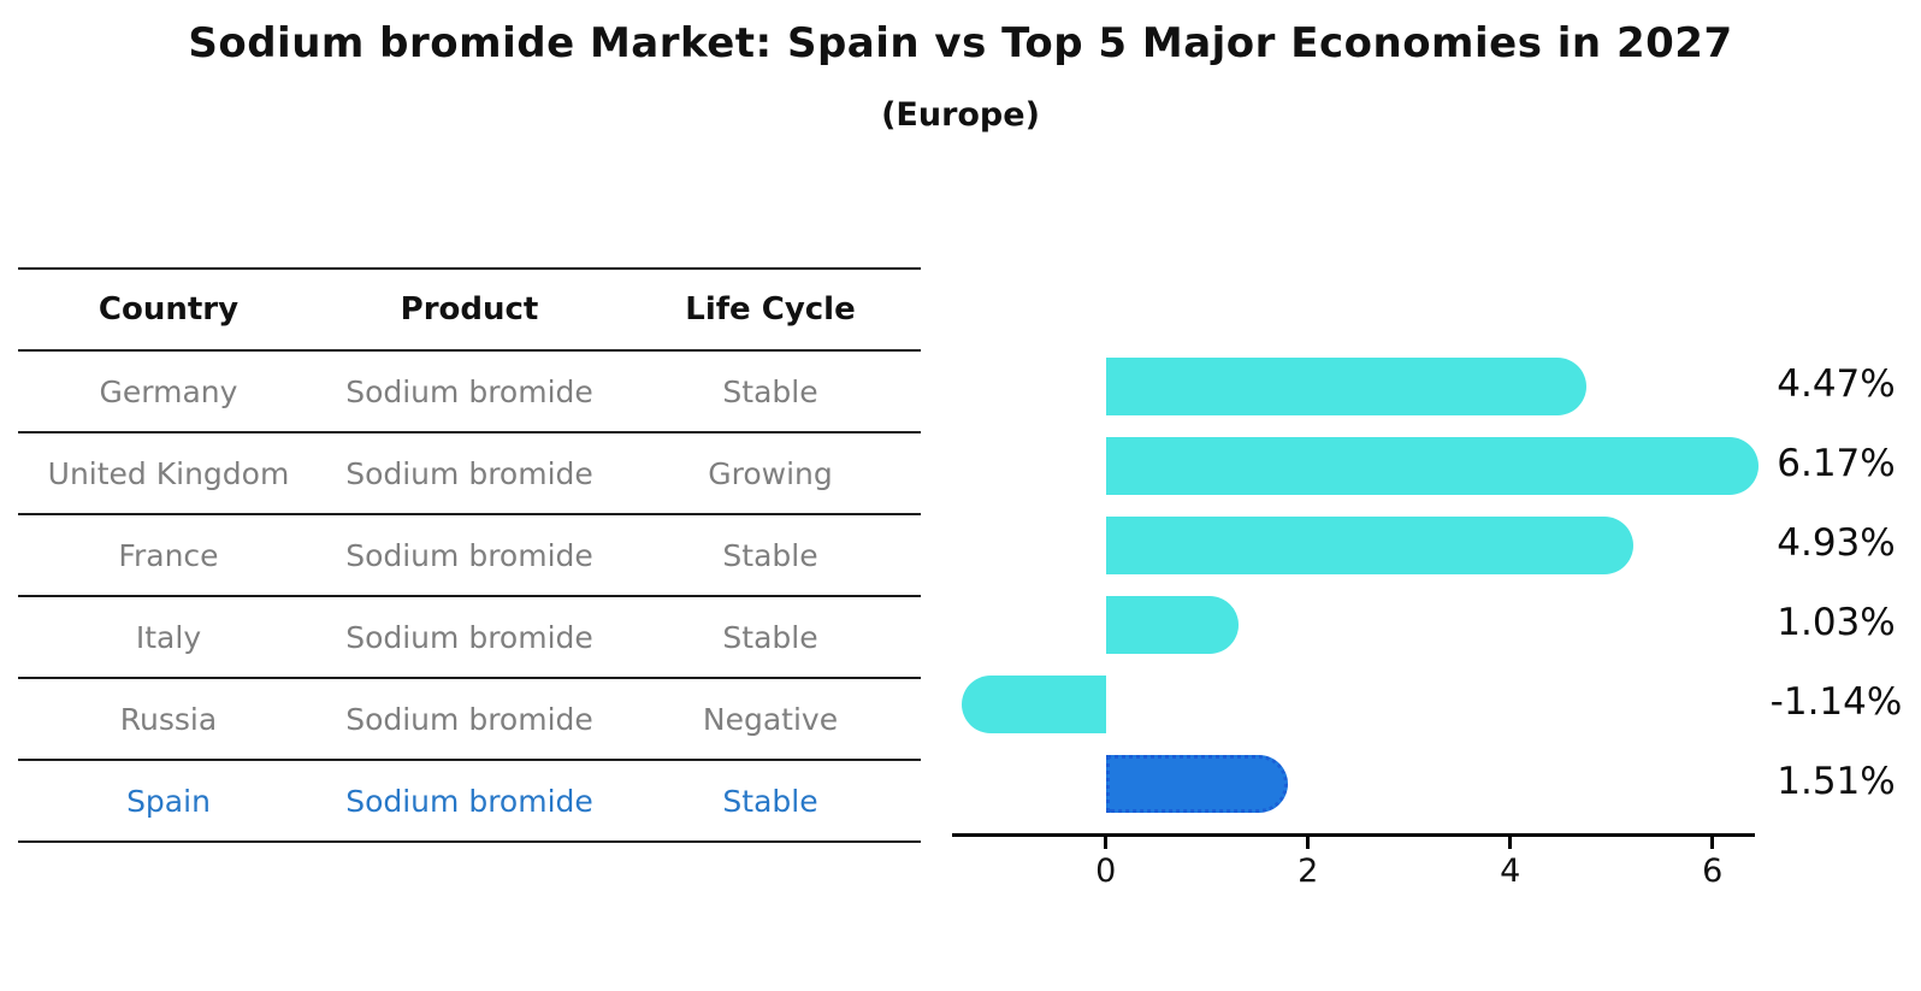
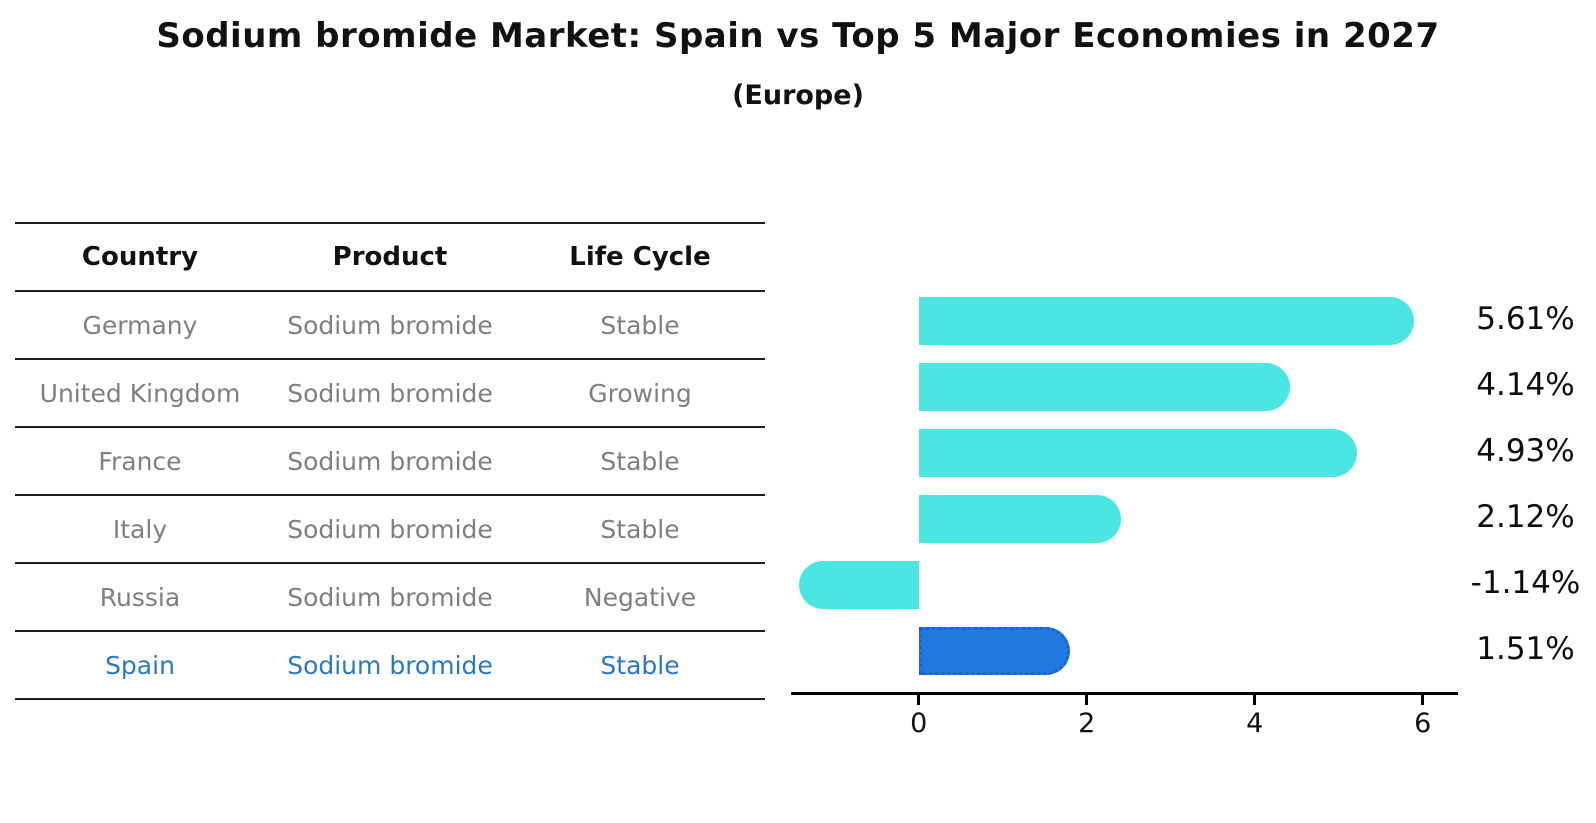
Germany: 4.47% -> 5.61%
United Kingdom: 6.17% -> 4.14%
Italy: 1.03% -> 2.12%
